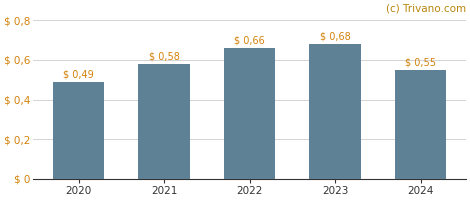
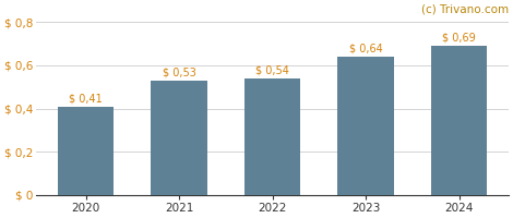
2020: 0,49 -> 0,41
2021: 0,58 -> 0,53
2022: 0,66 -> 0,54
2023: 0,68 -> 0,64
2024: 0,55 -> 0,69
